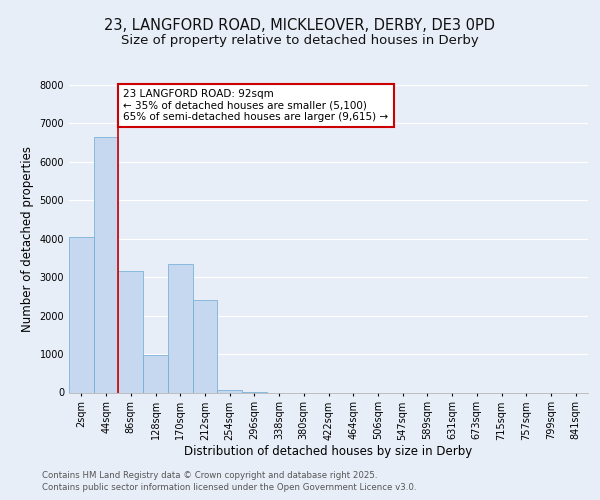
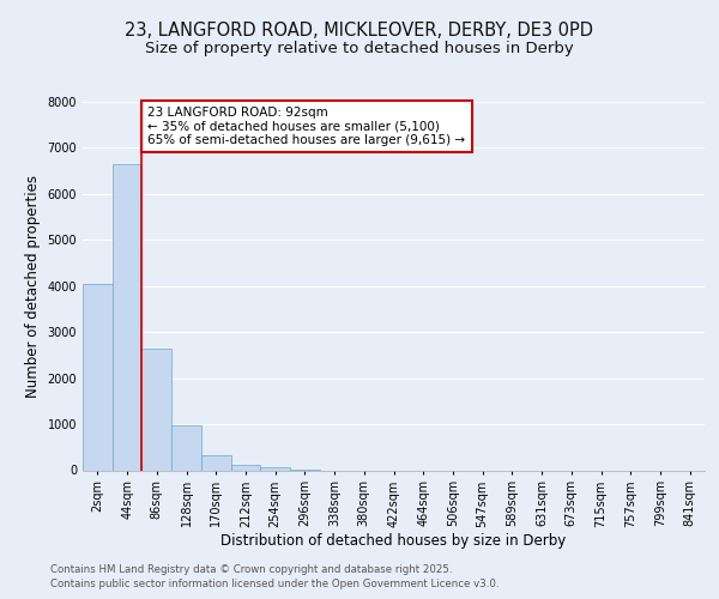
86sqm: 3150 -> 2650
170sqm: 3350 -> 320
212sqm: 2400 -> 110
